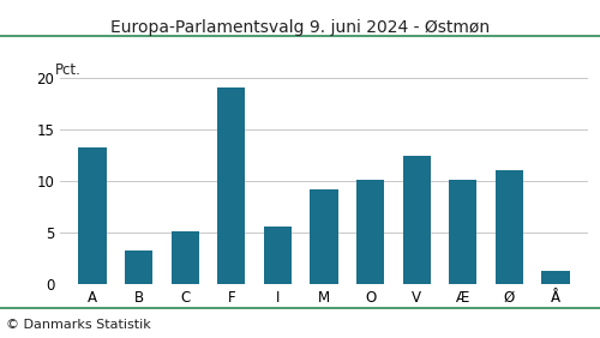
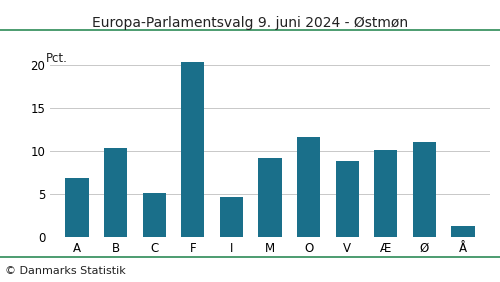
A: 13.3 -> 6.8
B: 3.3 -> 10.4
F: 19.1 -> 20.4
I: 5.6 -> 4.6
O: 10.1 -> 11.6
V: 12.4 -> 8.8
